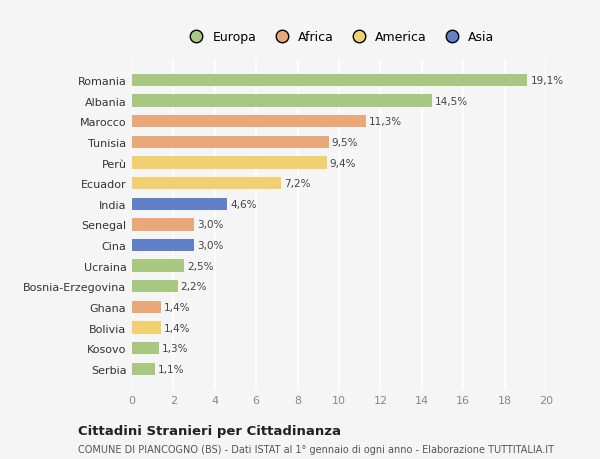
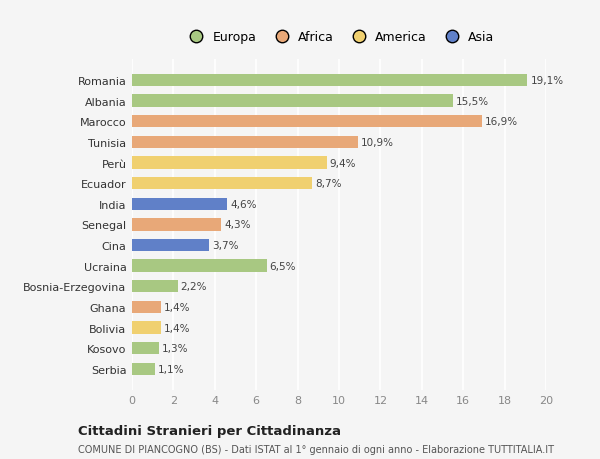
Albania: 14,5% -> 15,5%
Marocco: 11,3% -> 16,9%
Tunisia: 9,5% -> 10,9%
Ecuador: 7,2% -> 8,7%
Senegal: 3,0% -> 4,3%
Cina: 3,0% -> 3,7%
Ucraina: 2,5% -> 6,5%
